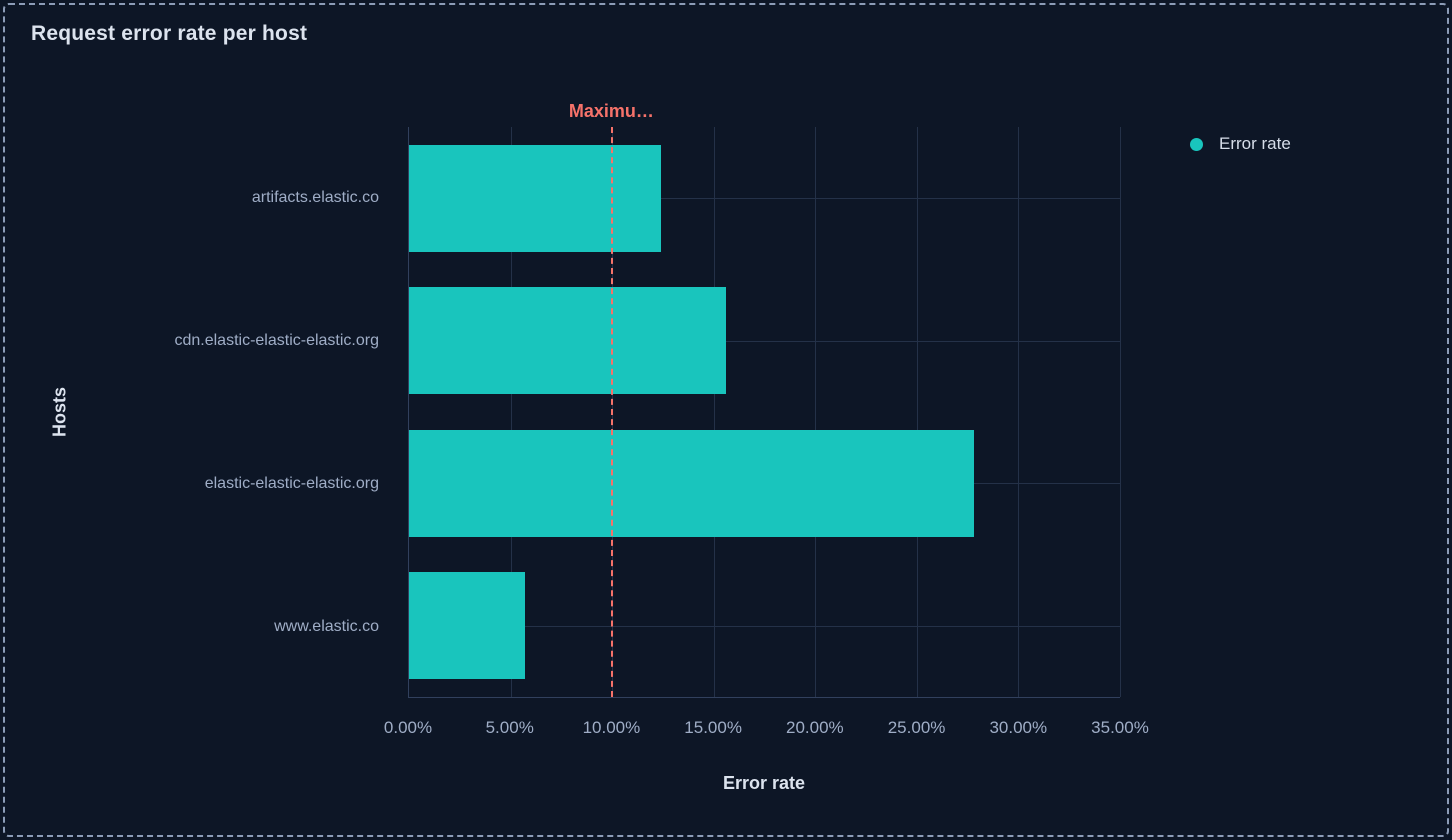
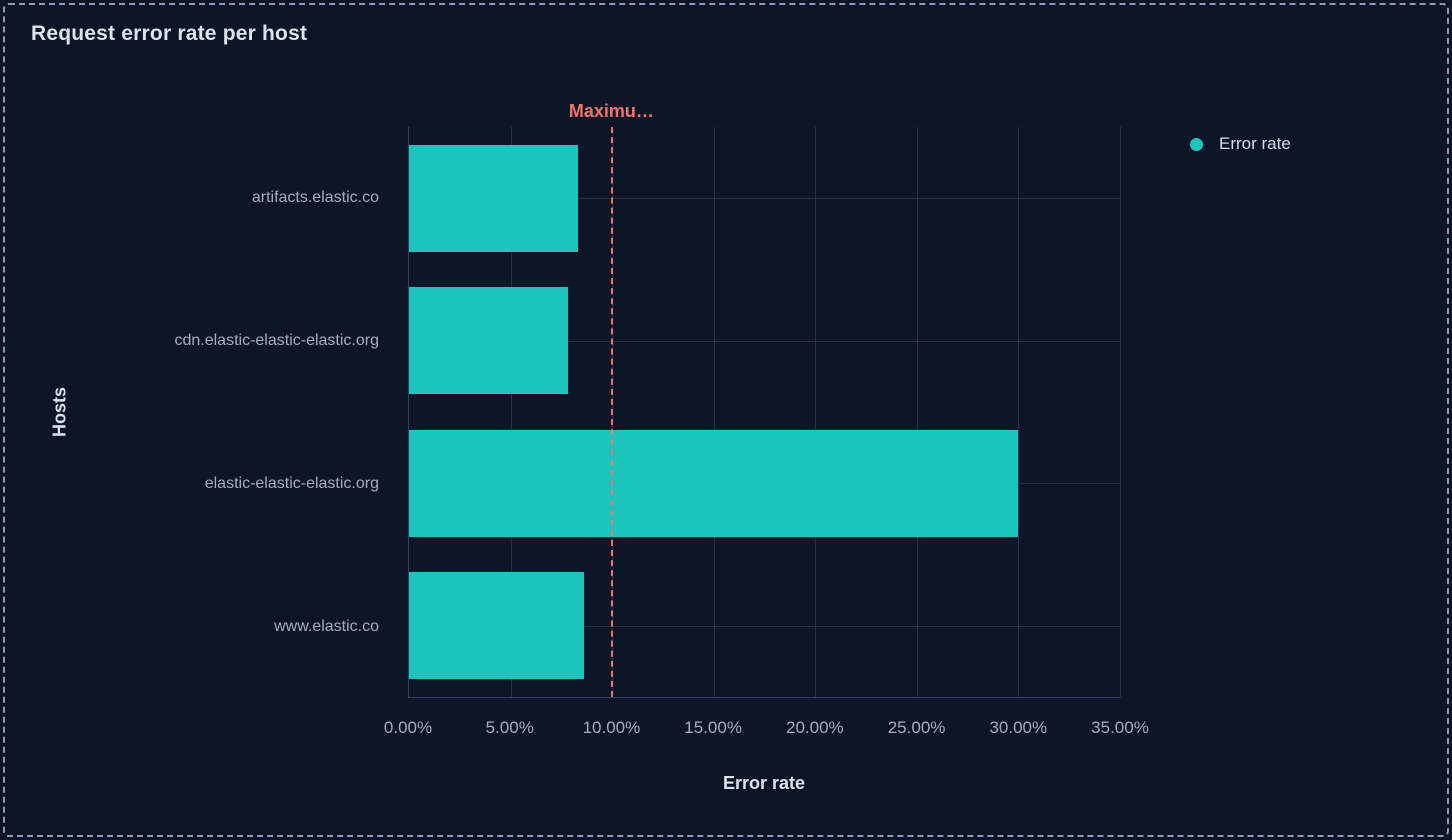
artifacts.elastic.co: 12.4% -> 8.3%
cdn.elastic-elastic-elastic.org: 15.6% -> 7.8%
elastic-elastic-elastic.org: 27.8% -> 30.0%
www.elastic.co: 5.7% -> 8.6%
